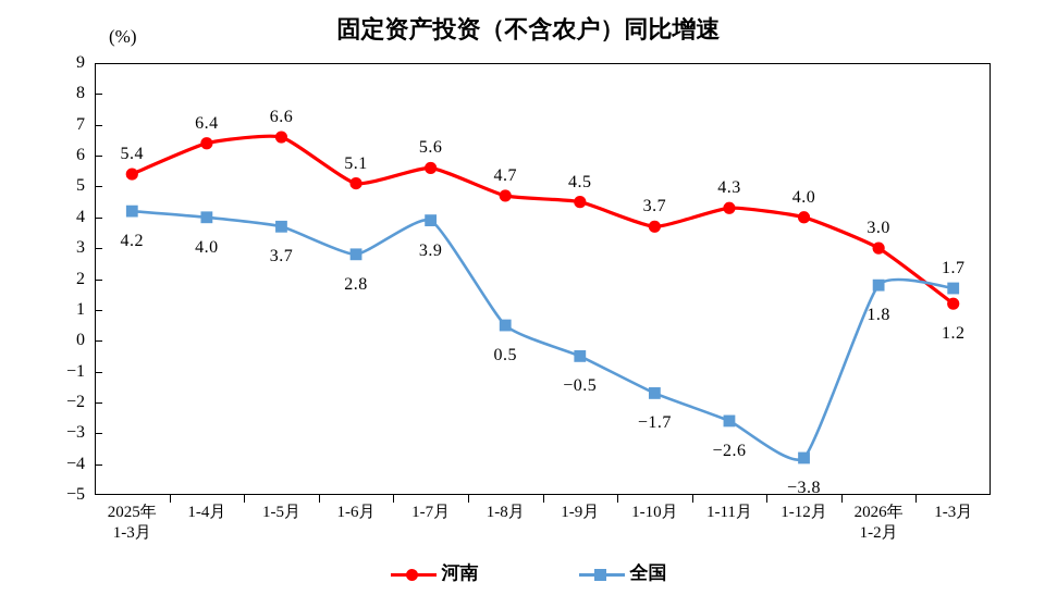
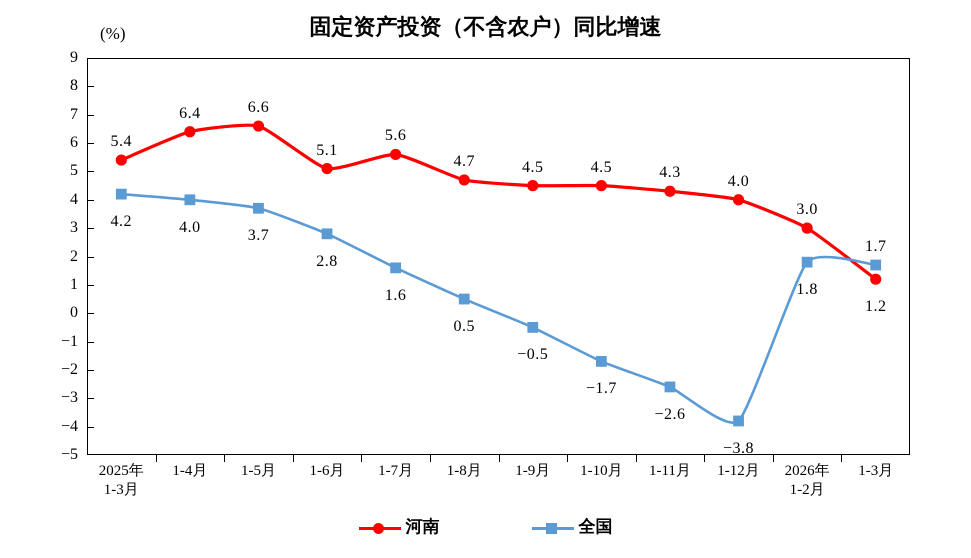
全国/1-7月: 3.9 -> 1.6
河南/1-10月: 3.7 -> 4.5
